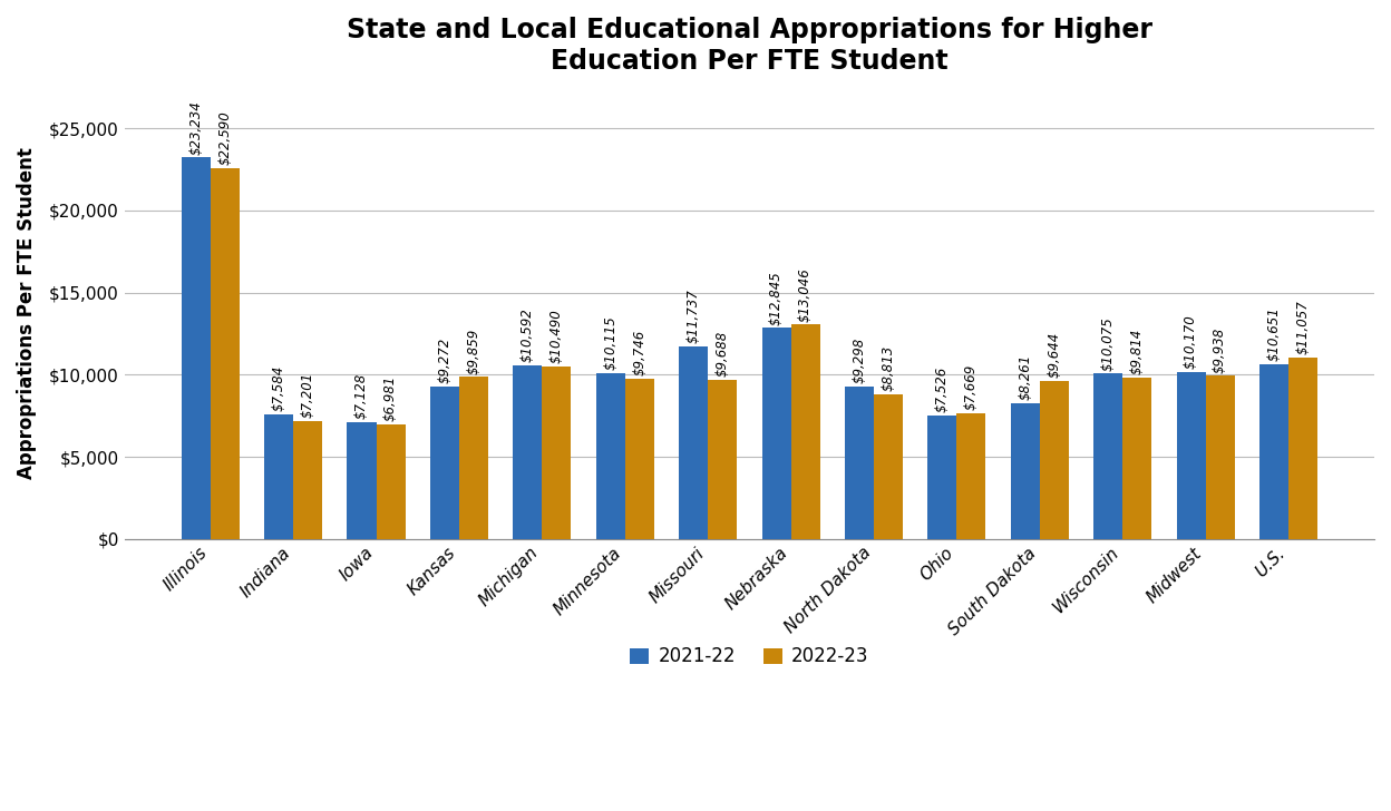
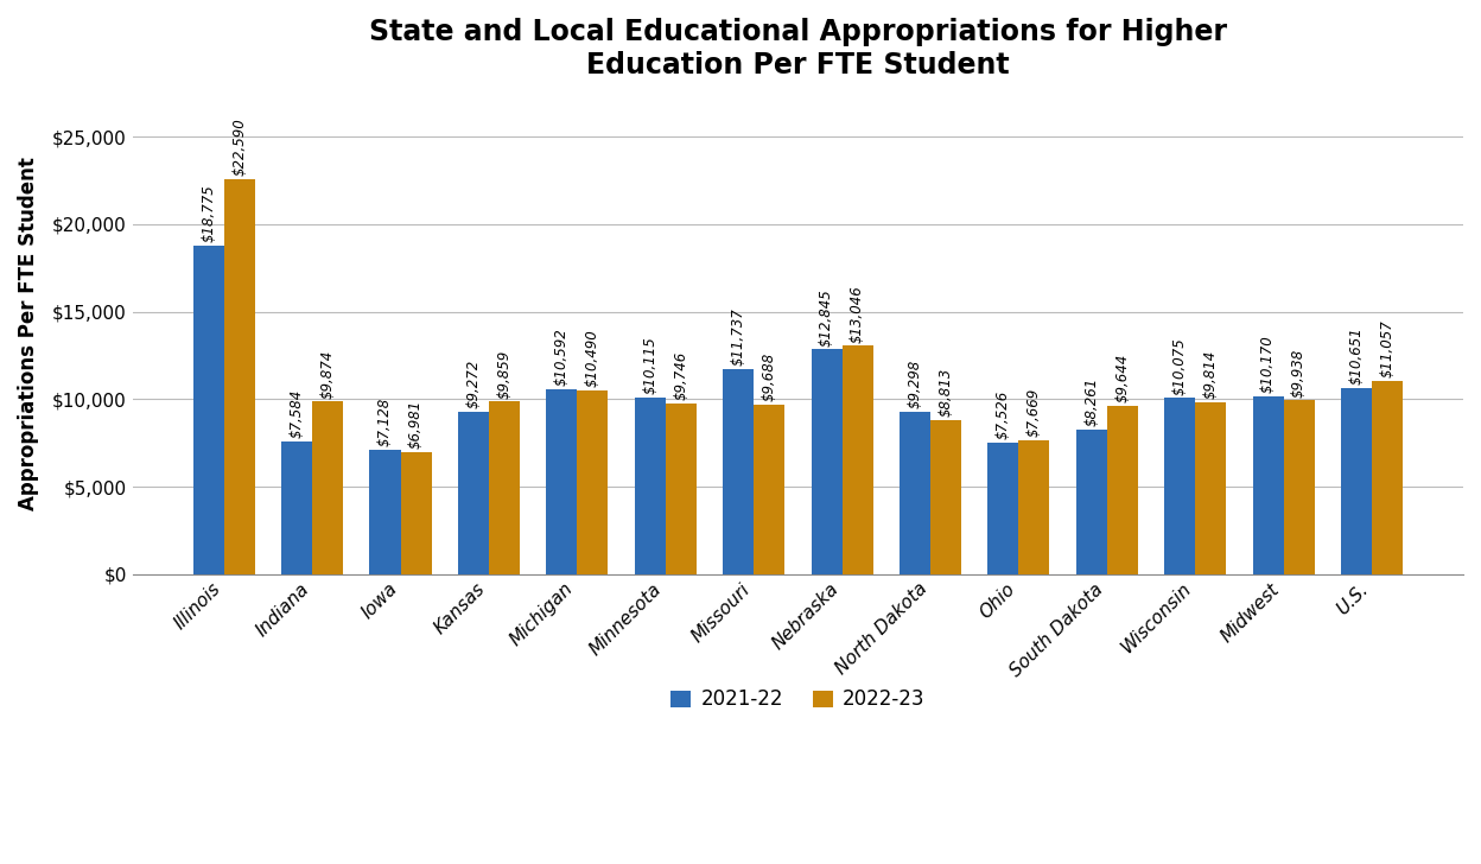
2021-22/Illinois: $23,234 -> $18,775
2022-23/Indiana: $7,201 -> $9,874
